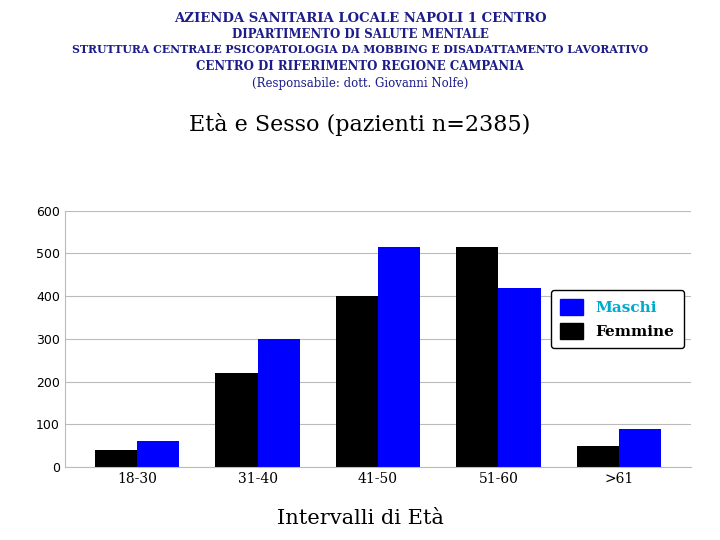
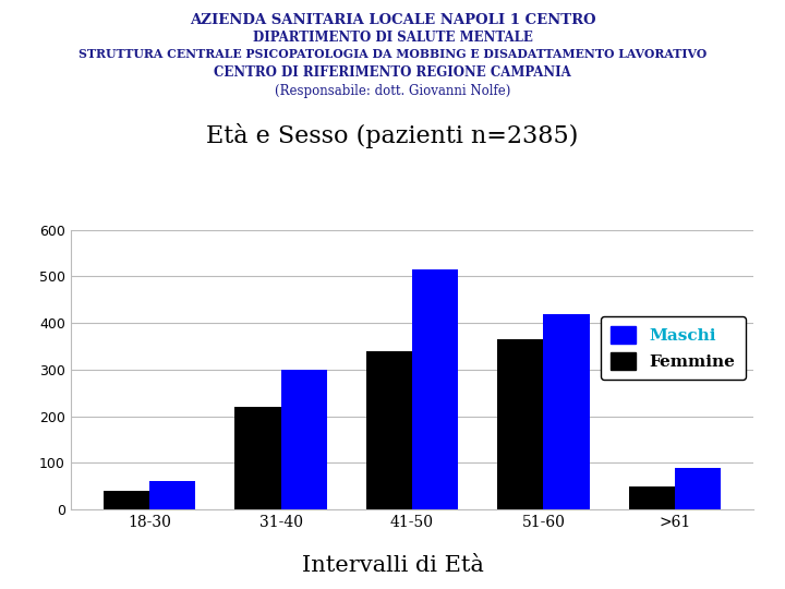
Femmine/41-50: 400 -> 340
Femmine/51-60: 515 -> 365
